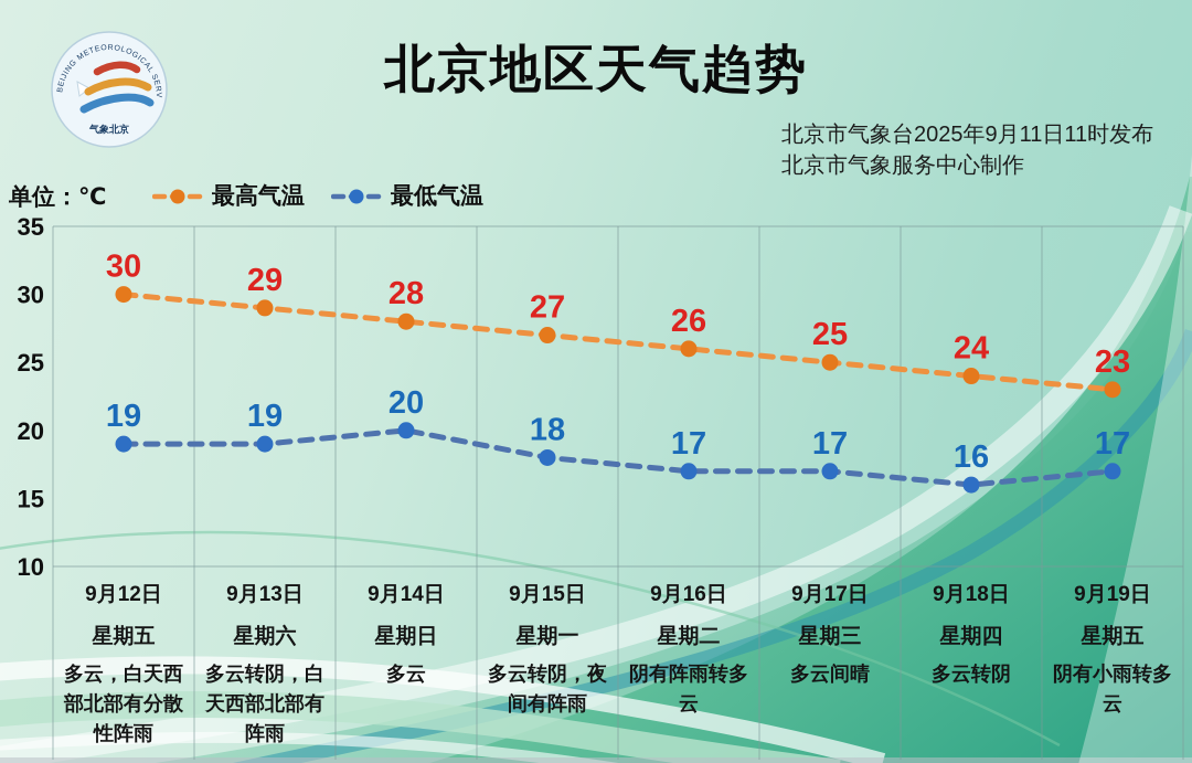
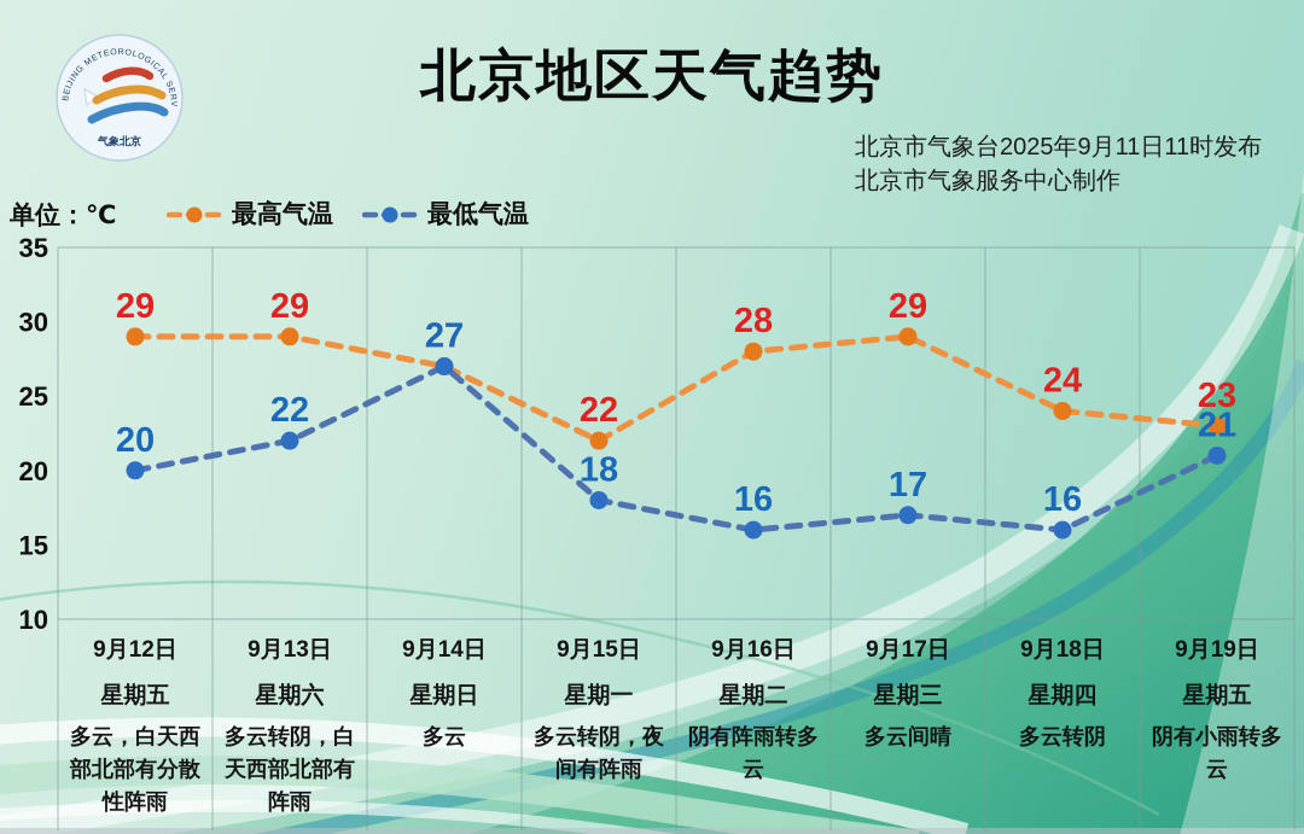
最高气温/9月12日: 30 -> 29
最低气温/9月12日: 19 -> 20
最低气温/9月13日: 19 -> 22
最高气温/9月14日: 28 -> 27
最低气温/9月14日: 20 -> 27
最高气温/9月15日: 27 -> 22
最高气温/9月16日: 26 -> 28
最低气温/9月16日: 17 -> 16
最高气温/9月17日: 25 -> 29
最低气温/9月19日: 17 -> 21
